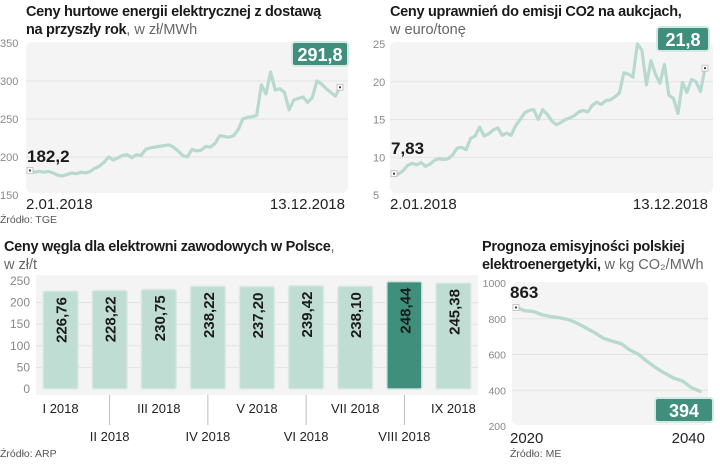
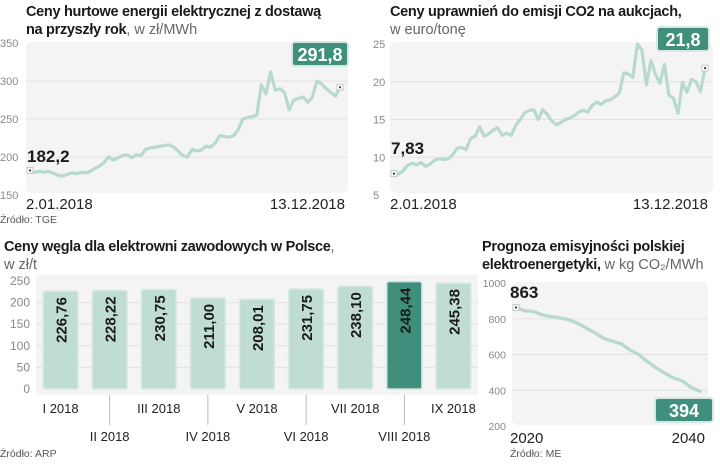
Ceny węgla dla elektrowni zawodowych w Polsce/IV 2018: 238,22 -> 211,00
Ceny węgla dla elektrowni zawodowych w Polsce/V 2018: 237,20 -> 208,01
Ceny węgla dla elektrowni zawodowych w Polsce/VI 2018: 239,42 -> 231,75
